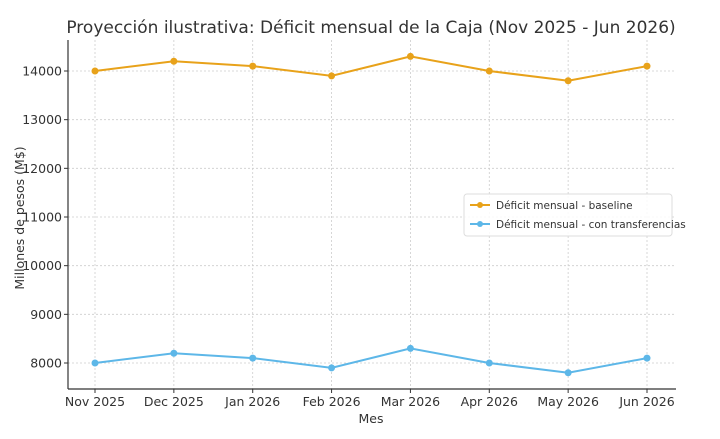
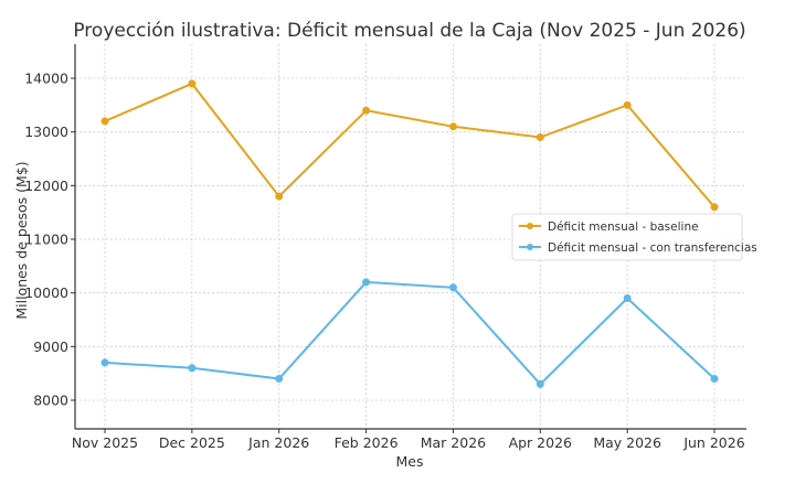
Déficit mensual - baseline/Nov 2025: 14000 -> 13200
Déficit mensual - con transferencias/Nov 2025: 8000 -> 8700
Déficit mensual - baseline/Dec 2025: 14200 -> 13900
Déficit mensual - con transferencias/Dec 2025: 8200 -> 8600
Déficit mensual - baseline/Jan 2026: 14100 -> 11800
Déficit mensual - con transferencias/Jan 2026: 8100 -> 8400
Déficit mensual - baseline/Feb 2026: 13900 -> 13400
Déficit mensual - con transferencias/Feb 2026: 7900 -> 10200
Déficit mensual - baseline/Mar 2026: 14300 -> 13100
Déficit mensual - con transferencias/Mar 2026: 8300 -> 10100
Déficit mensual - baseline/Apr 2026: 14000 -> 12900
Déficit mensual - con transferencias/Apr 2026: 8000 -> 8300
Déficit mensual - baseline/May 2026: 13800 -> 13500
Déficit mensual - con transferencias/May 2026: 7800 -> 9900
Déficit mensual - baseline/Jun 2026: 14100 -> 11600
Déficit mensual - con transferencias/Jun 2026: 8100 -> 8400
